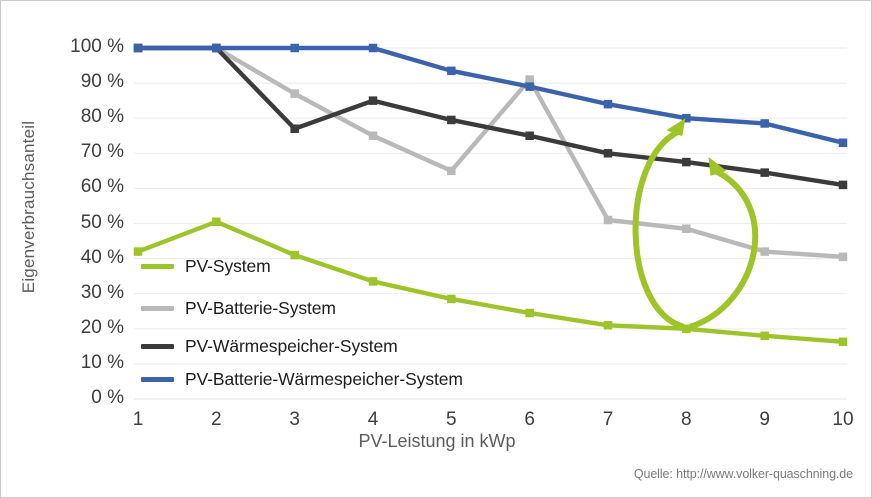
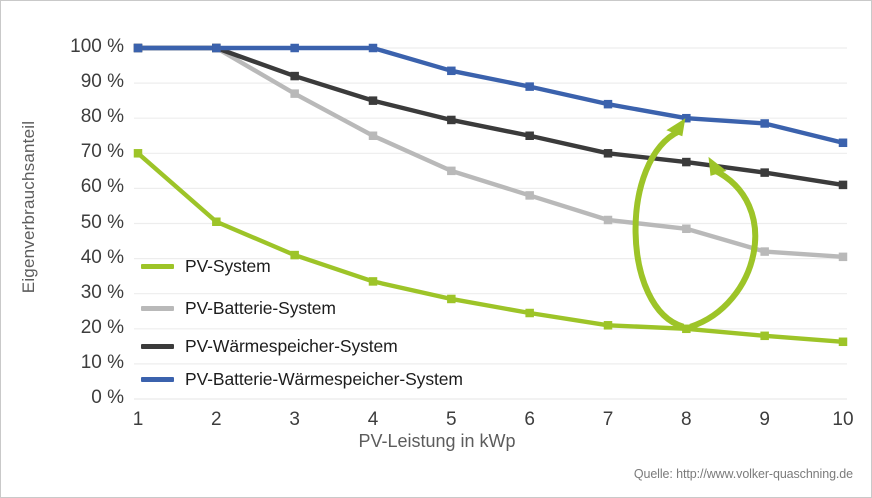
PV-System/1: 42% -> 70%
PV-Wärmespeicher-System/3: 77% -> 92%
PV-Batterie-System/6: 91% -> 58%
